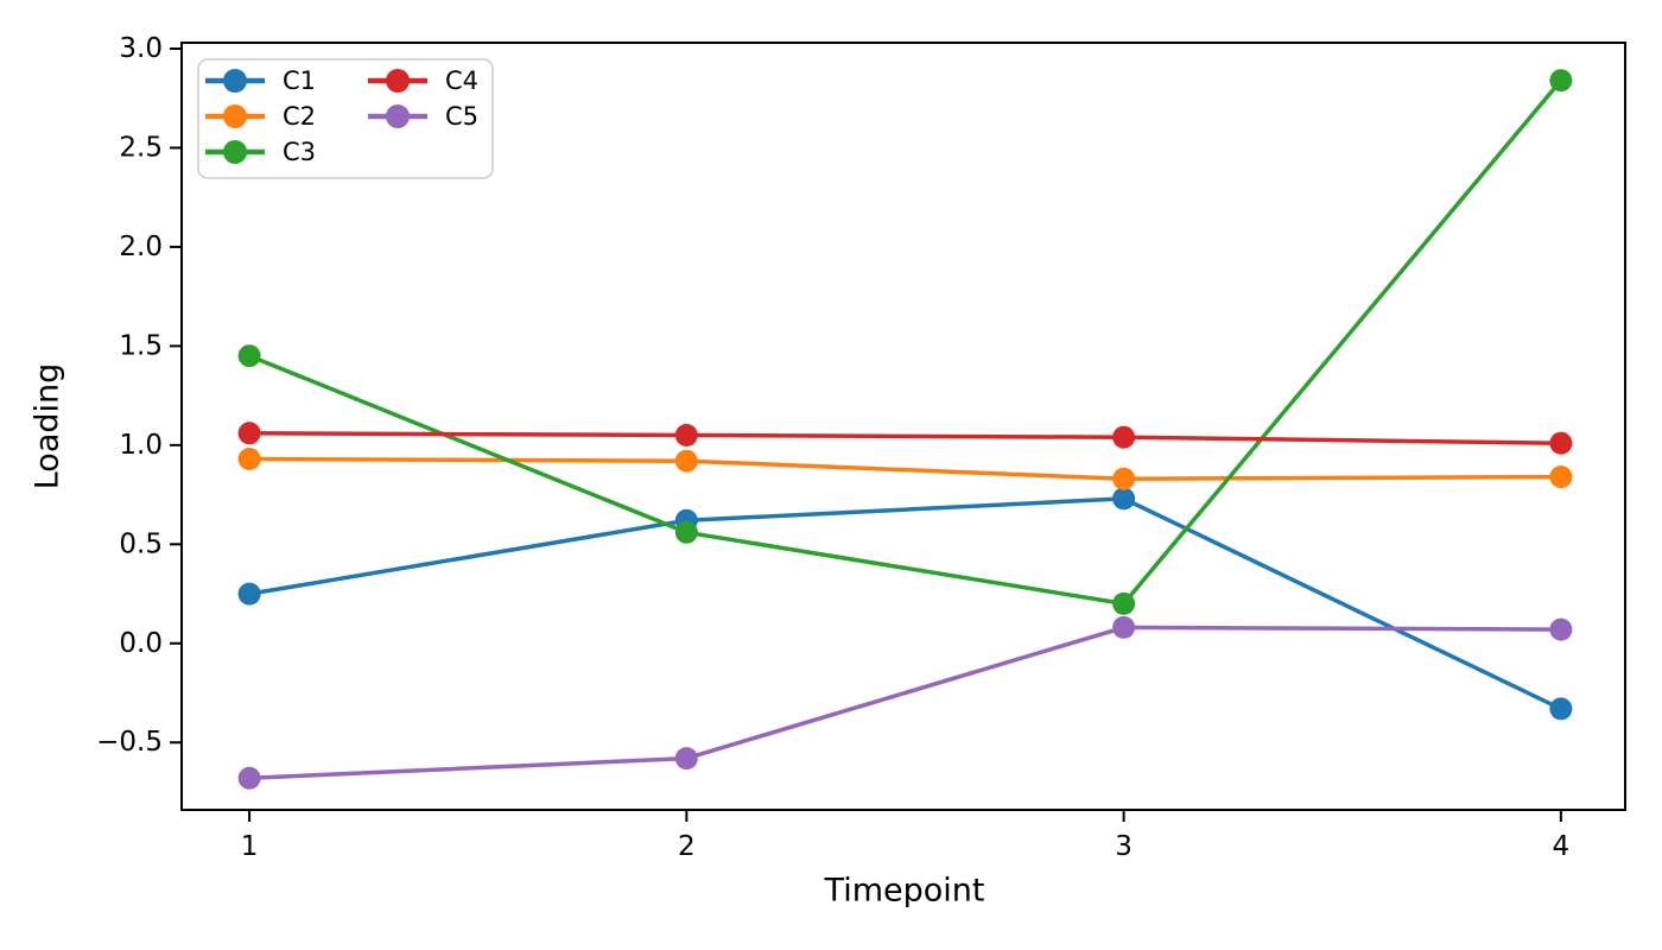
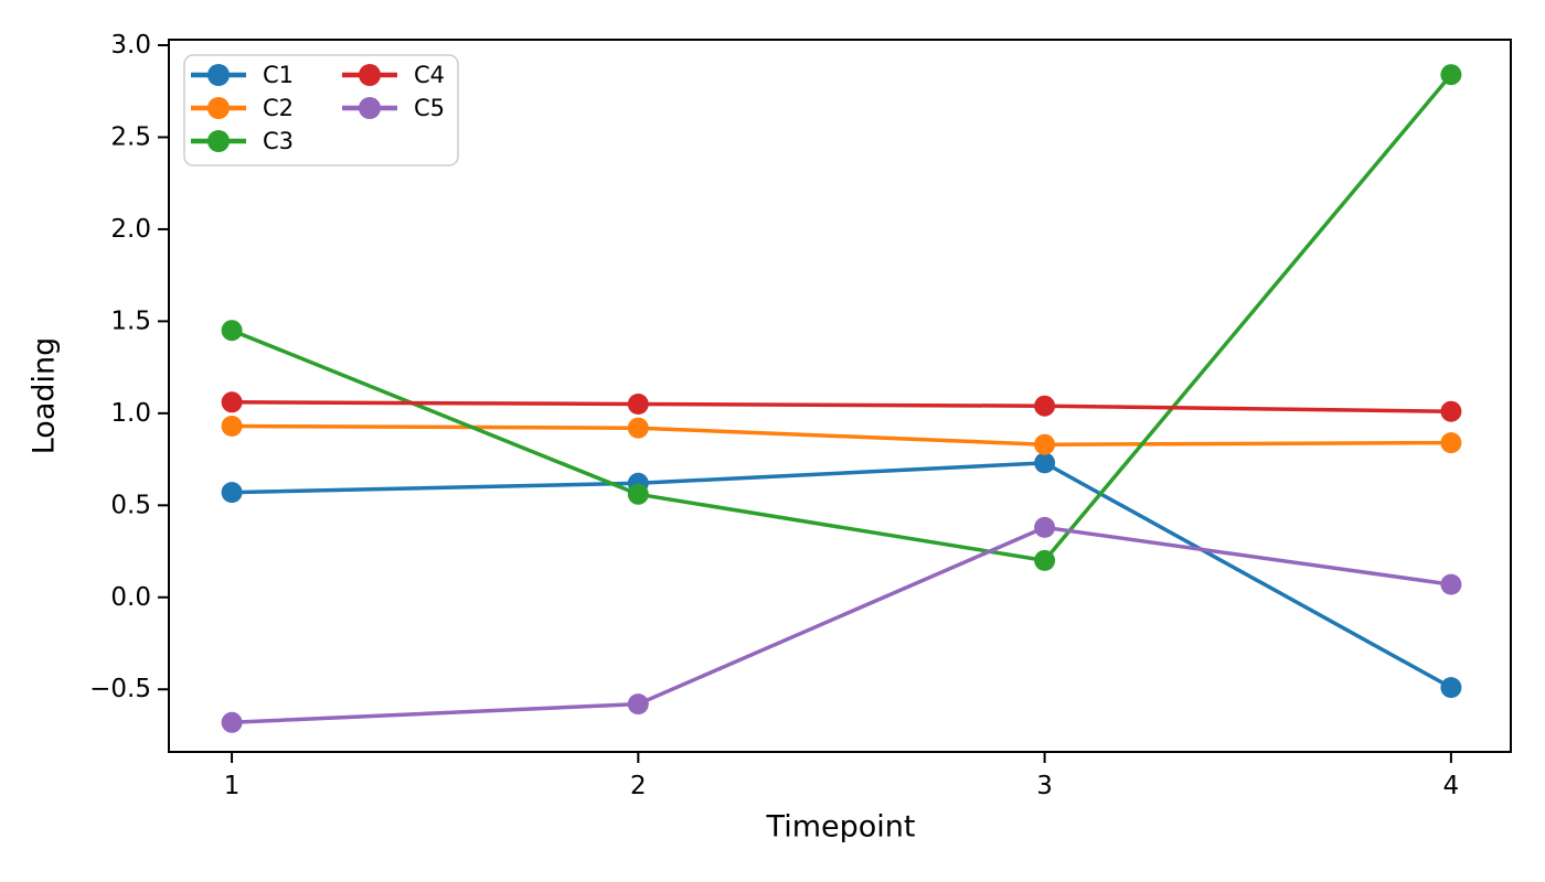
C1/1: 0.25 -> 0.57
C5/3: 0.08 -> 0.38
C1/4: -0.33 -> -0.49
